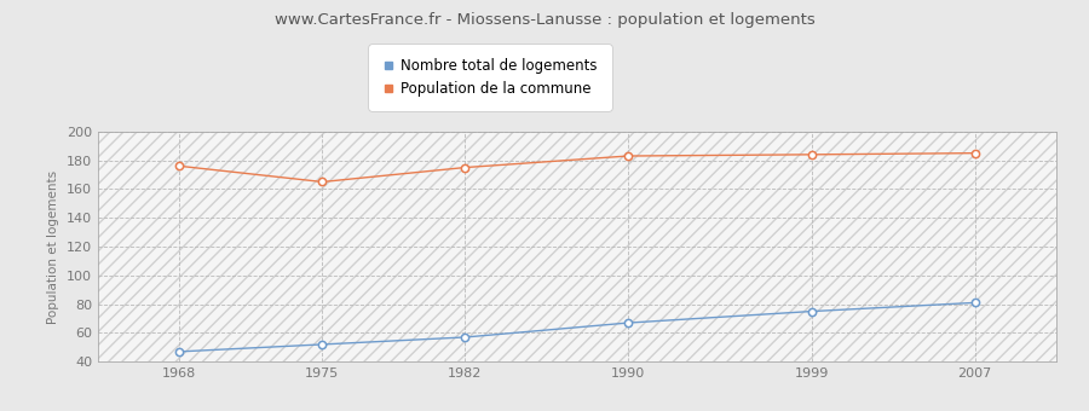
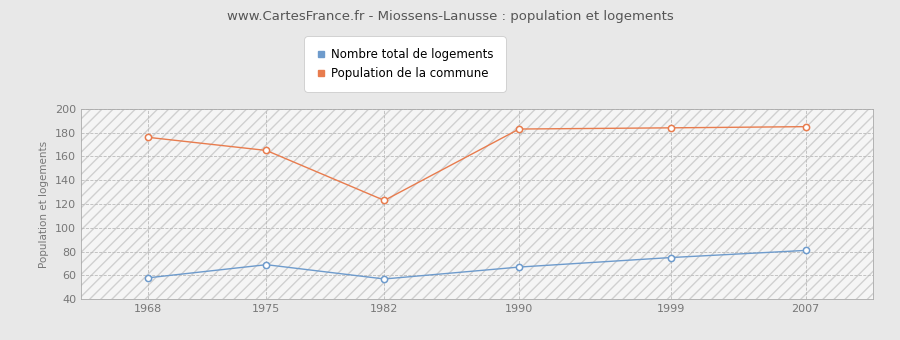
Nombre total de logements/1968: 47 -> 58
Nombre total de logements/1975: 52 -> 69
Population de la commune/1982: 175 -> 123
